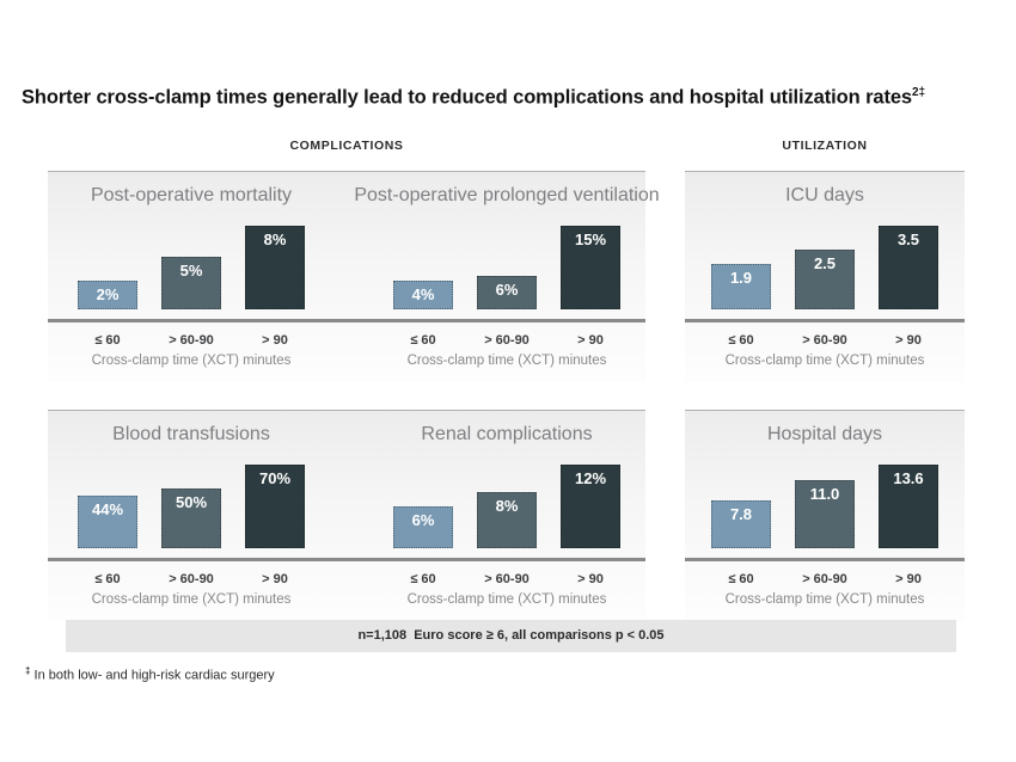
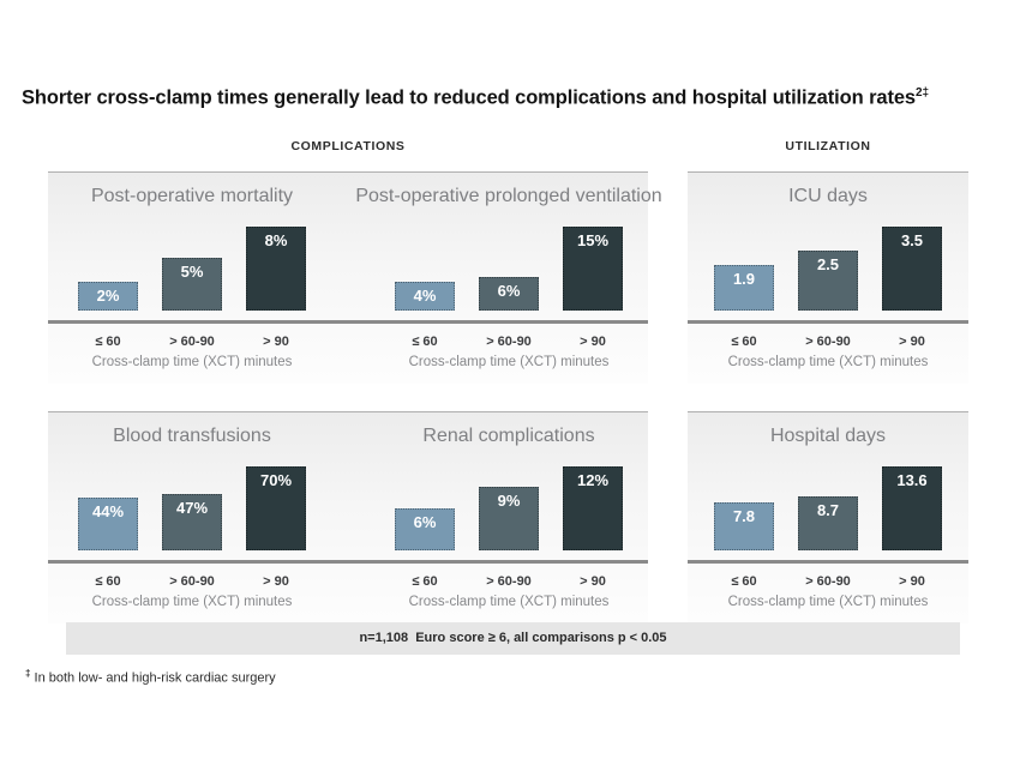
Blood transfusions/> 60-90: 50% -> 47%
Renal complications/> 60-90: 8% -> 9%
Hospital days/> 60-90: 11.0 -> 8.7
